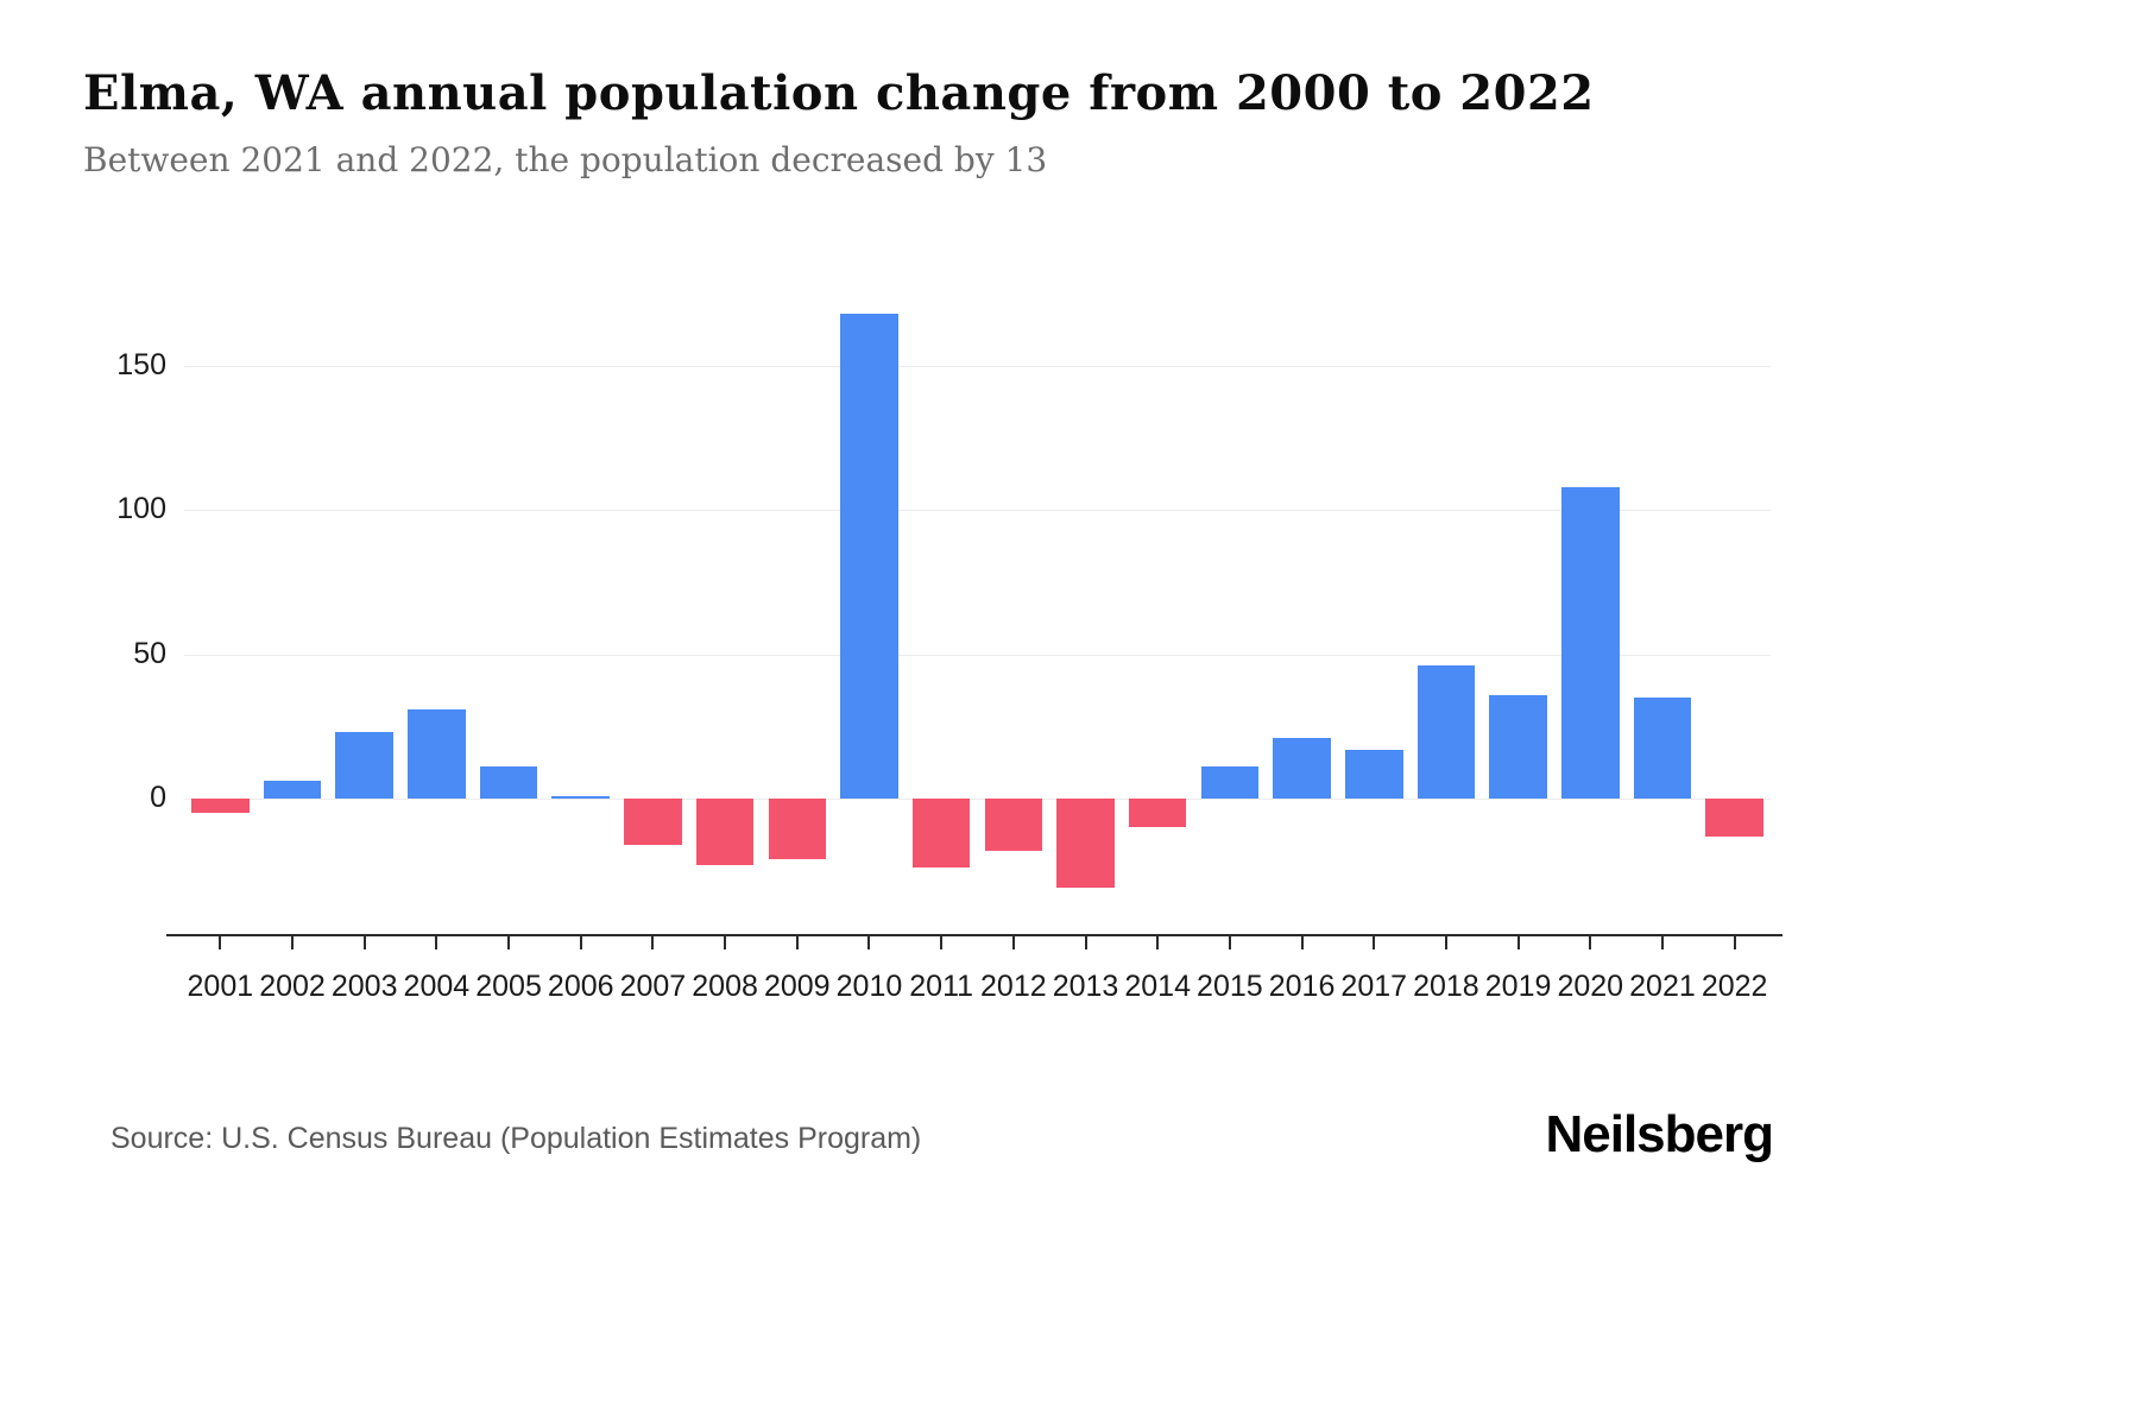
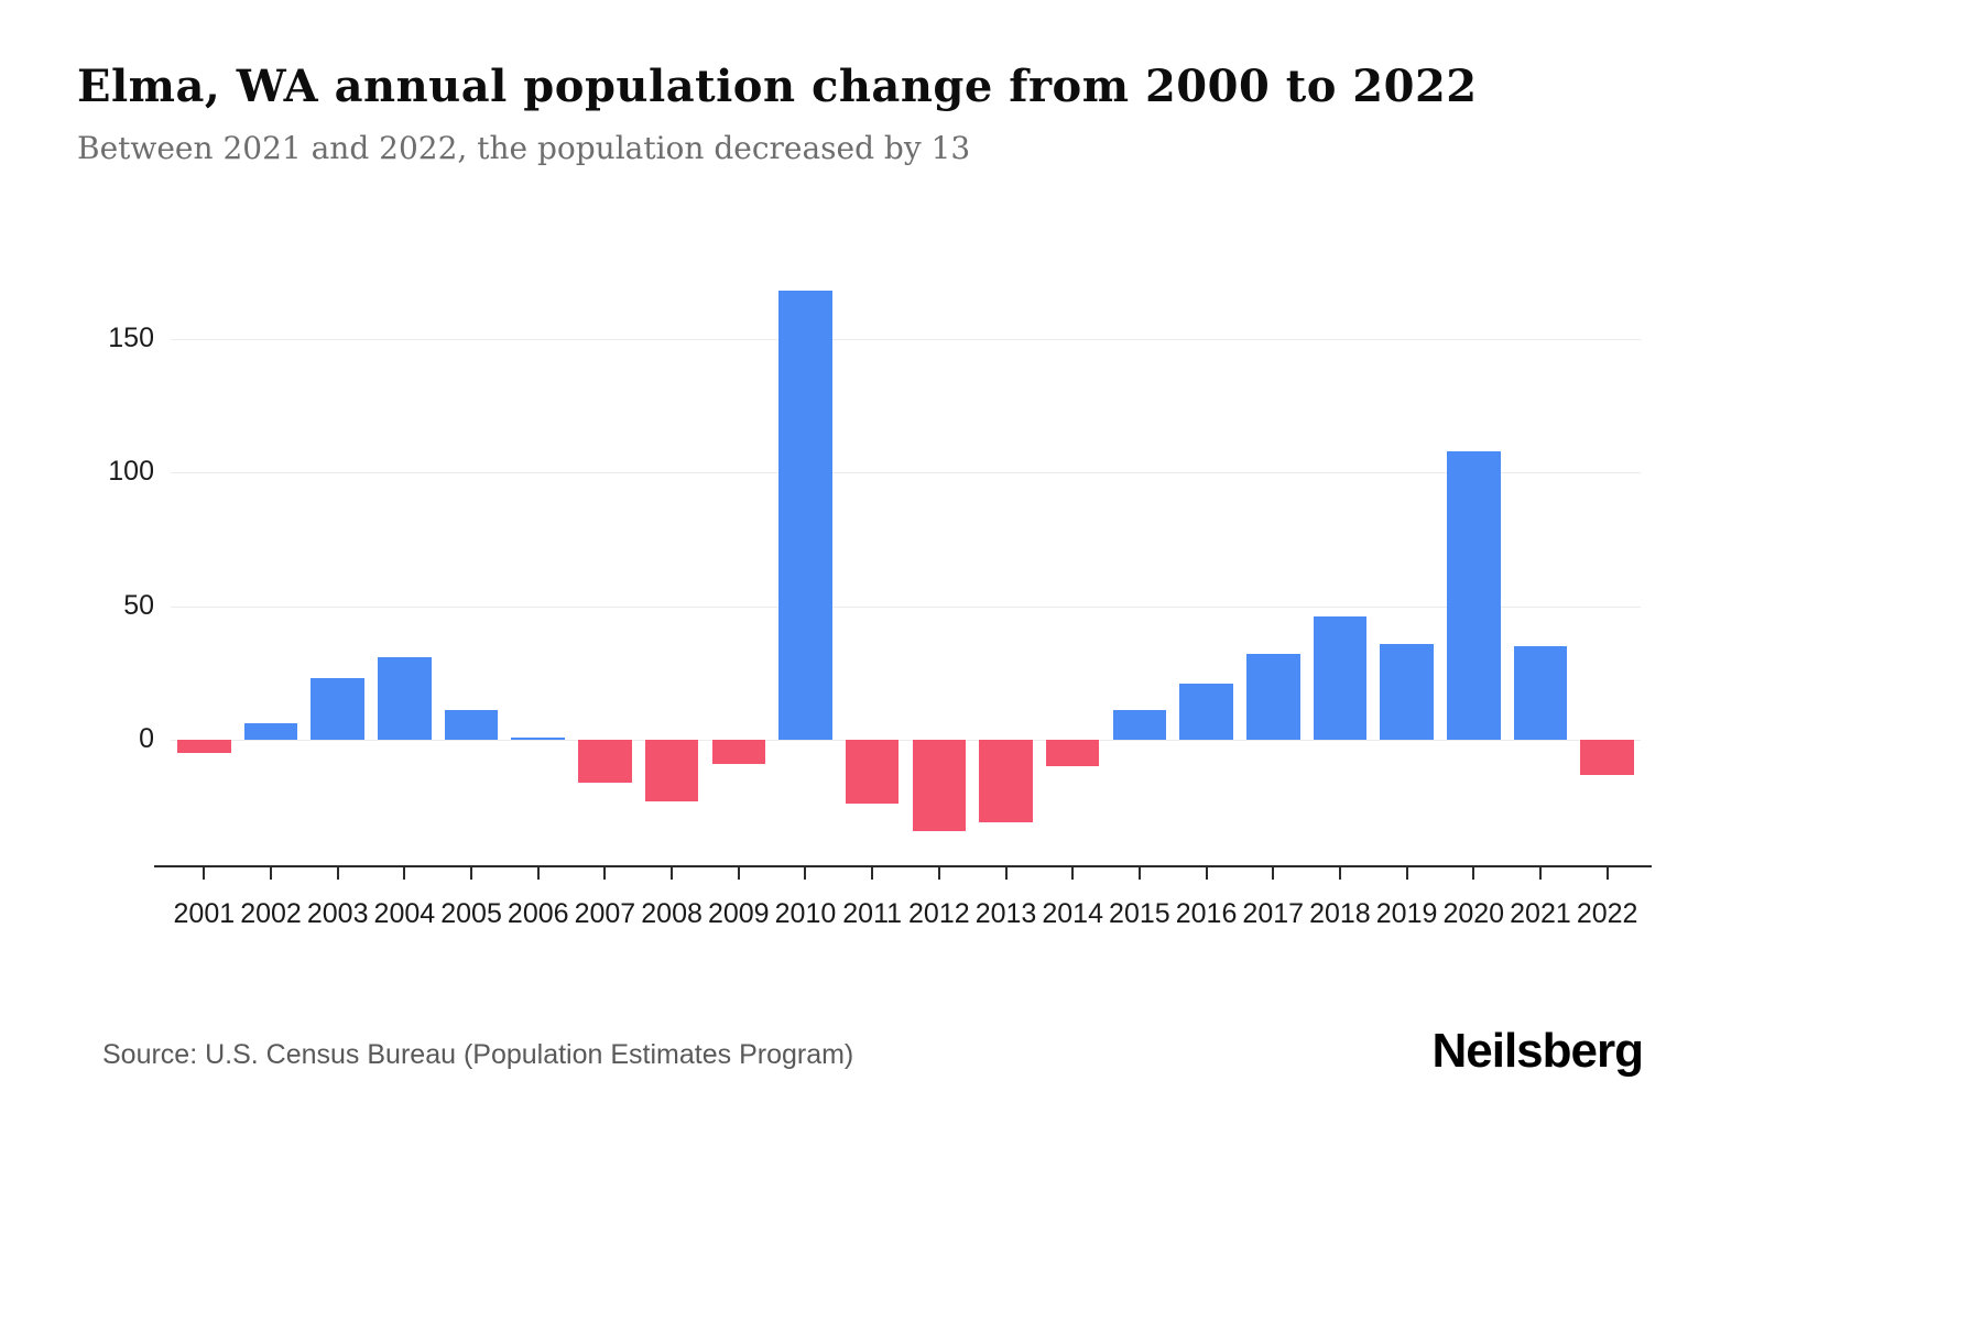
2009: -21 -> -9
2012: -18 -> -34
2017: 17 -> 32
